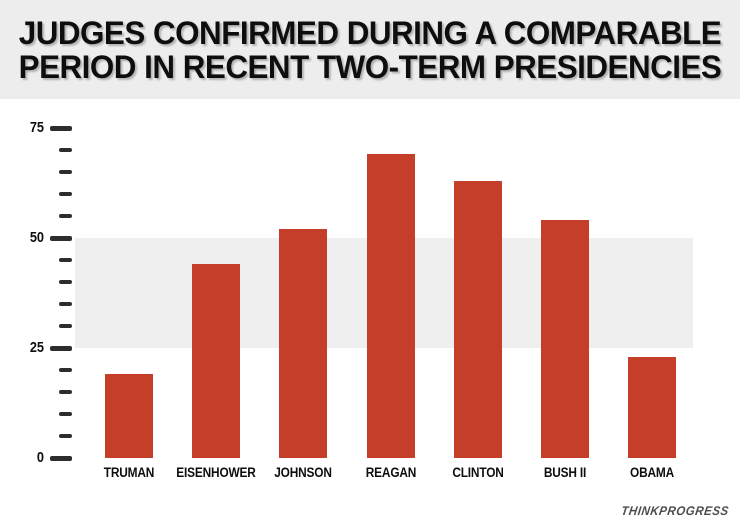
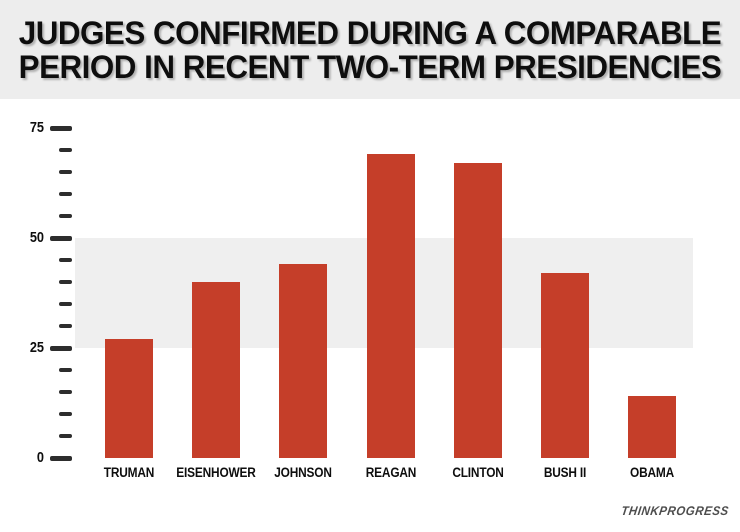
TRUMAN: 19 -> 27
EISENHOWER: 44 -> 40
JOHNSON: 52 -> 44
CLINTON: 63 -> 67
BUSH II: 54 -> 42
OBAMA: 23 -> 14
